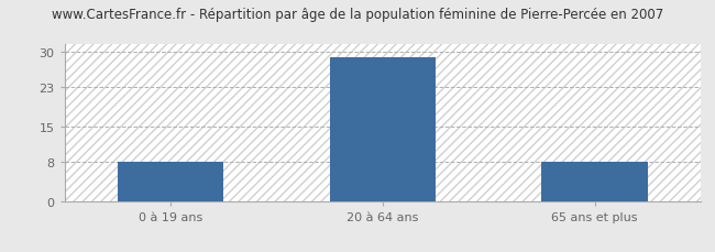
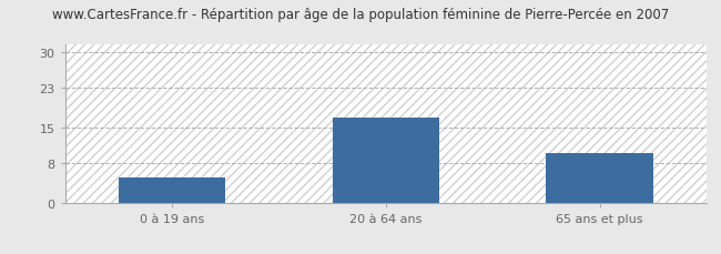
0 à 19 ans: 8 -> 5
20 à 64 ans: 29 -> 17
65 ans et plus: 8 -> 10
